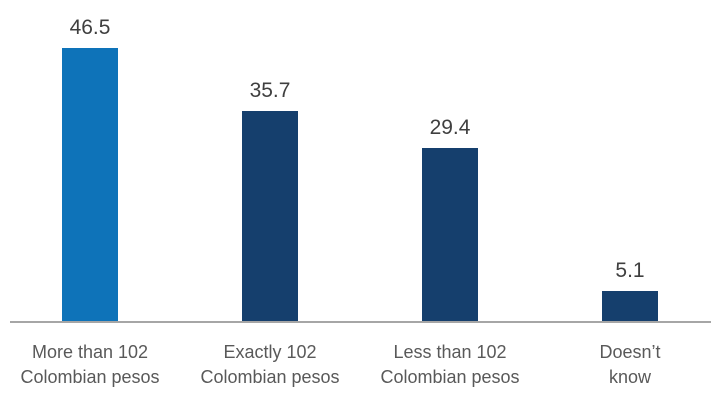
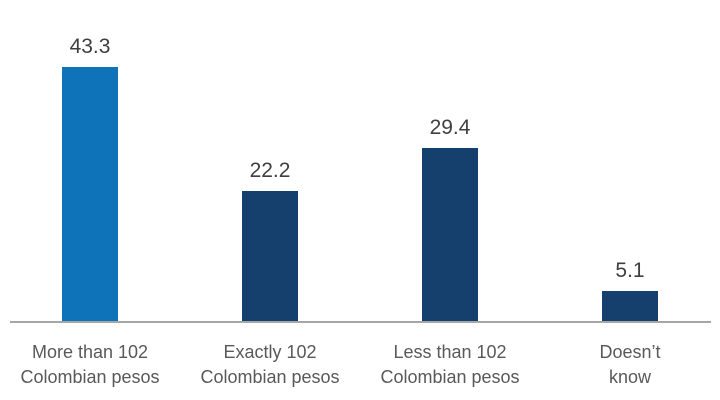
More than 102 Colombian pesos: 46.5 -> 43.3
Exactly 102 Colombian pesos: 35.7 -> 22.2
